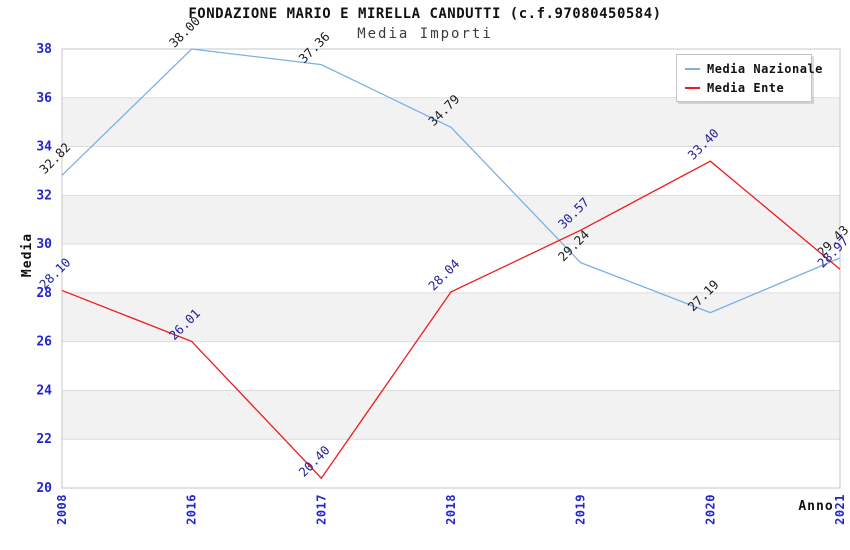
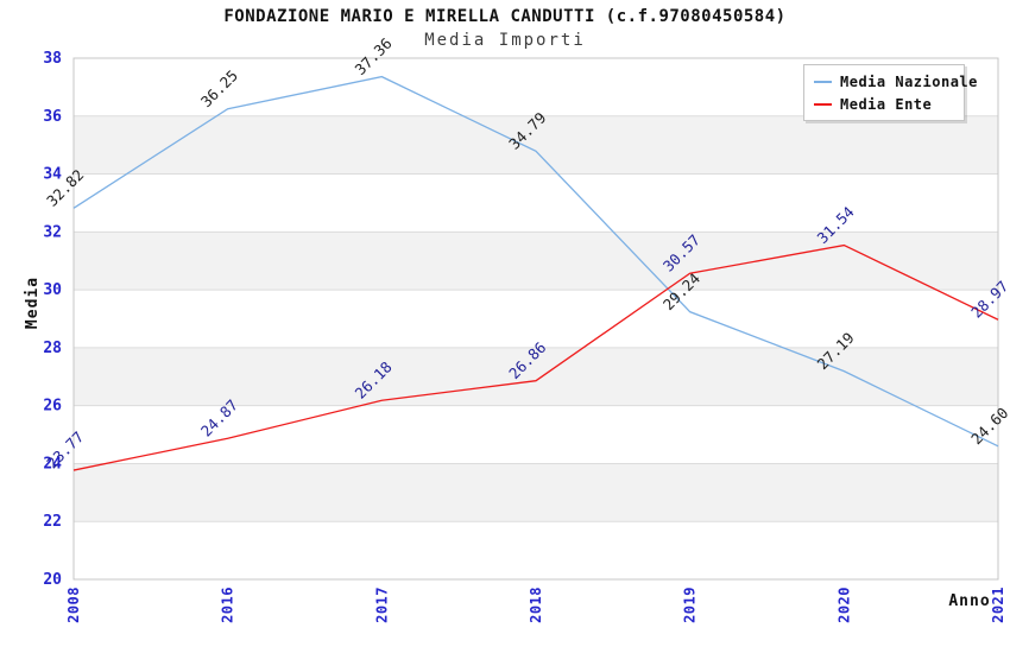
Media Ente/2008: 28.10 -> 23.77
Media Nazionale/2016: 38.00 -> 36.25
Media Ente/2016: 26.01 -> 24.87
Media Ente/2017: 20.40 -> 26.18
Media Ente/2018: 28.04 -> 26.86
Media Ente/2020: 33.40 -> 31.54
Media Nazionale/2021: 29.43 -> 24.60
